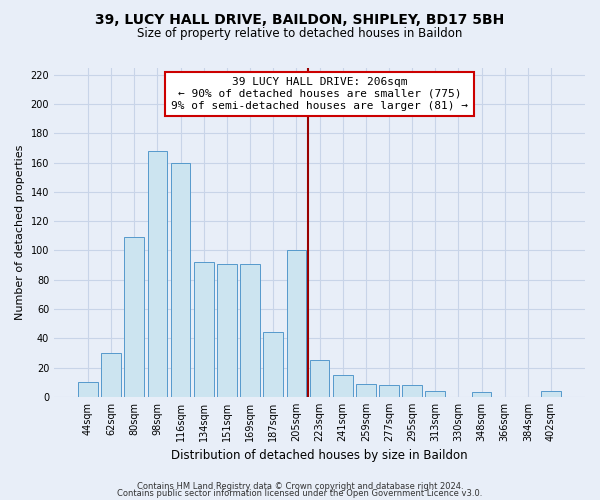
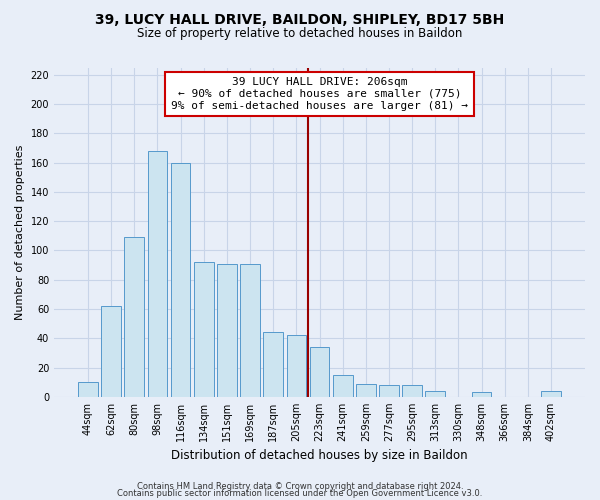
62sqm: 30 -> 62
205sqm: 100 -> 42
223sqm: 25 -> 34
